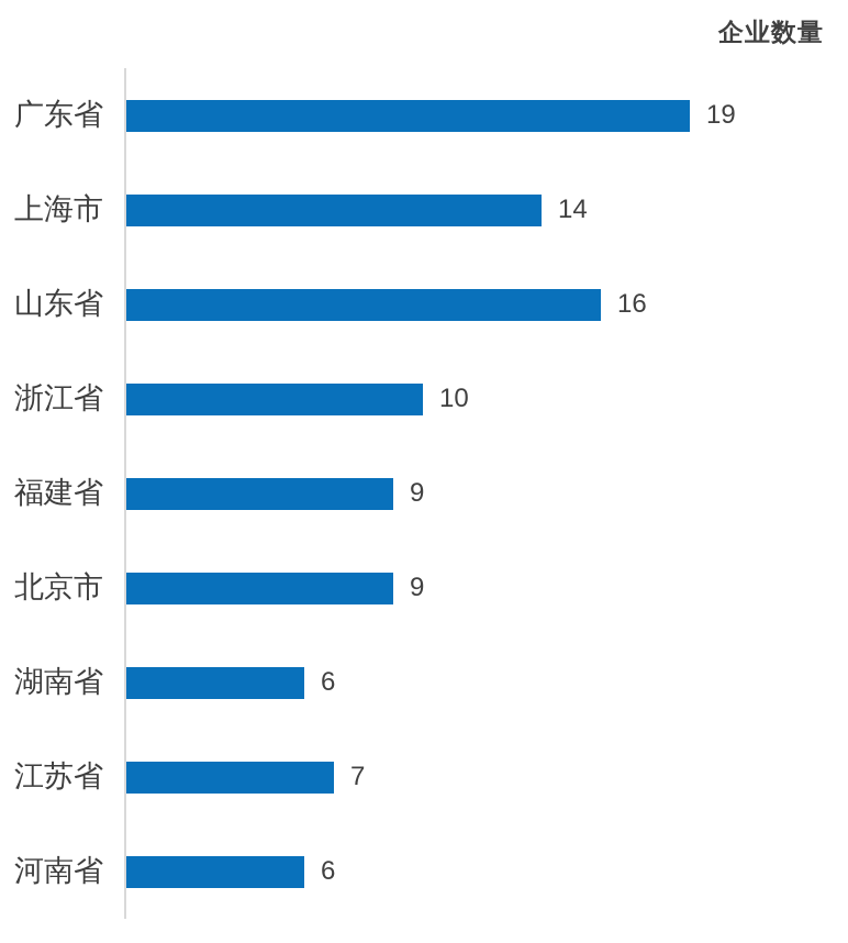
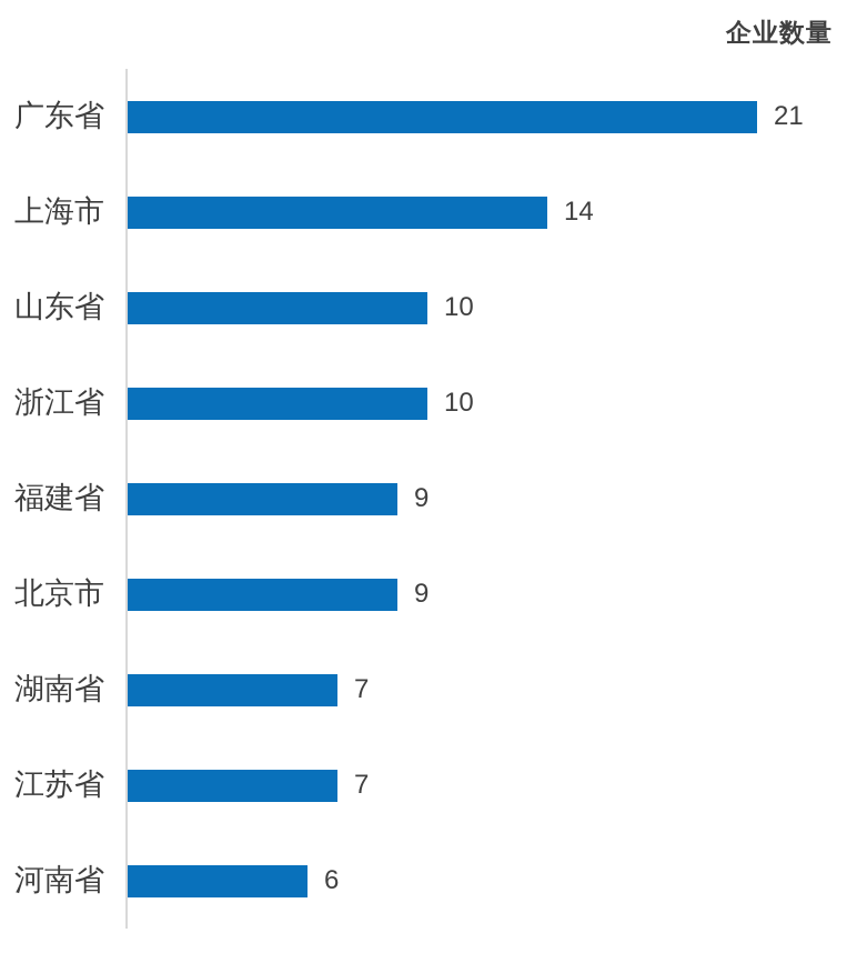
广东省: 19 -> 21
山东省: 16 -> 10
湖南省: 6 -> 7
